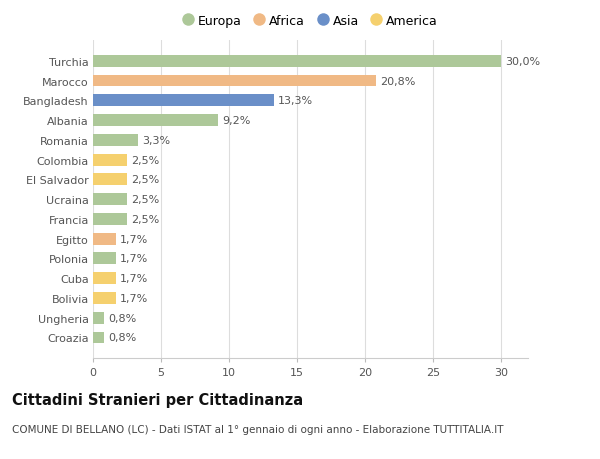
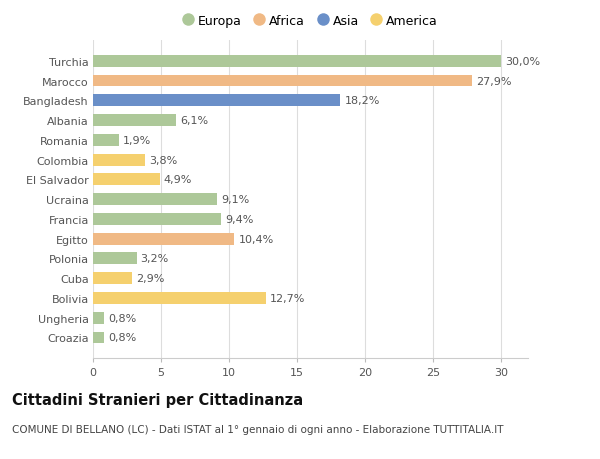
Marocco: 20,8% -> 27,9%
Bangladesh: 13,3% -> 18,2%
Albania: 9,2% -> 6,1%
Romania: 3,3% -> 1,9%
Colombia: 2,5% -> 3,8%
El Salvador: 2,5% -> 4,9%
Ucraina: 2,5% -> 9,1%
Francia: 2,5% -> 9,4%
Egitto: 1,7% -> 10,4%
Polonia: 1,7% -> 3,2%
Cuba: 1,7% -> 2,9%
Bolivia: 1,7% -> 12,7%
